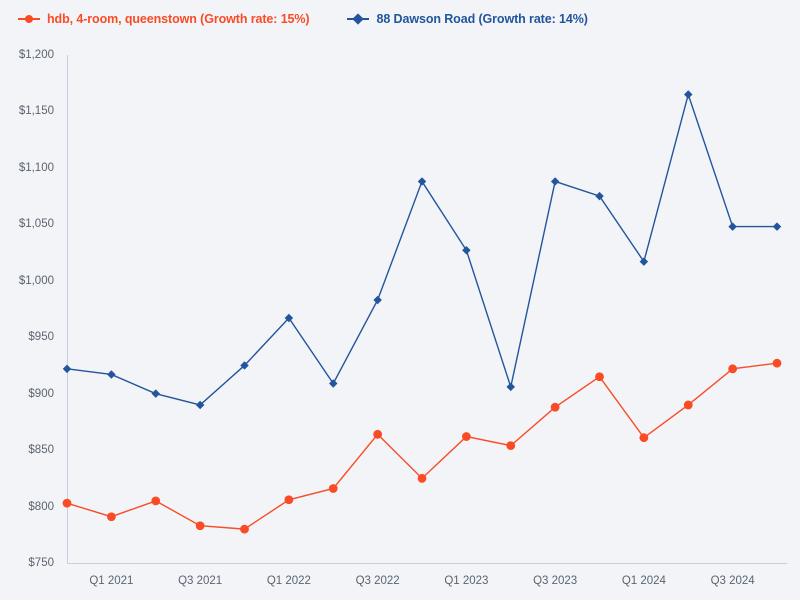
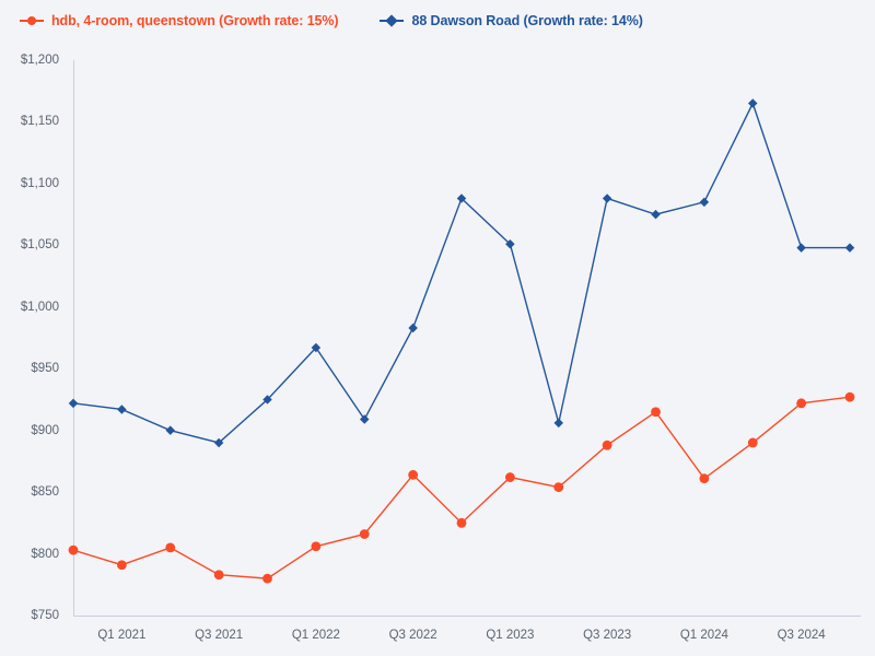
88 Dawson Road (Growth rate: 14%)/Q1 2023: $1027 -> $1051
88 Dawson Road (Growth rate: 14%)/Q1 2024: $1017 -> $1085
